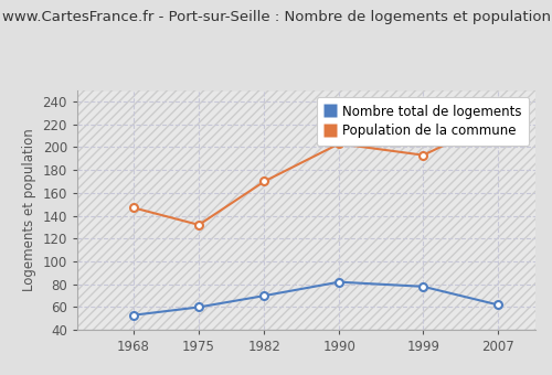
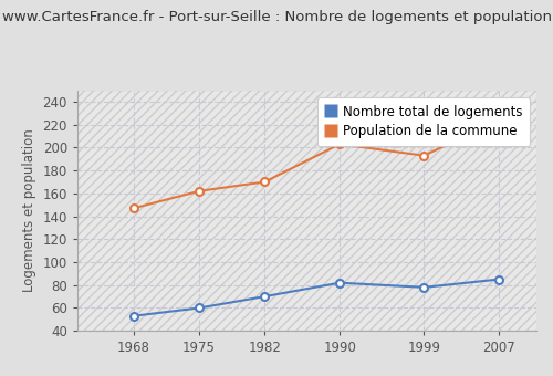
Population de la commune/1975: 132 -> 162
Nombre total de logements/2007: 62 -> 85
